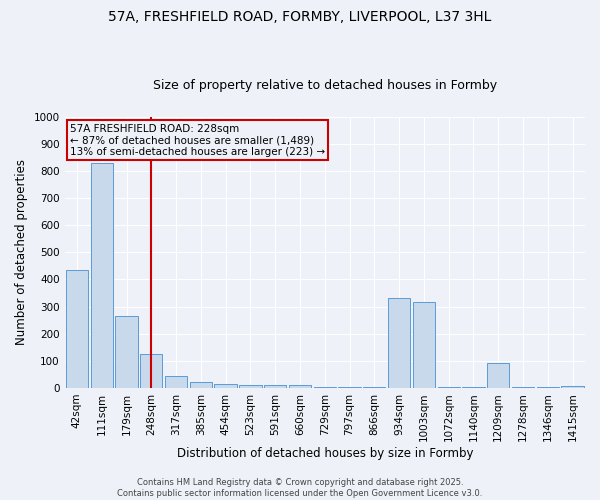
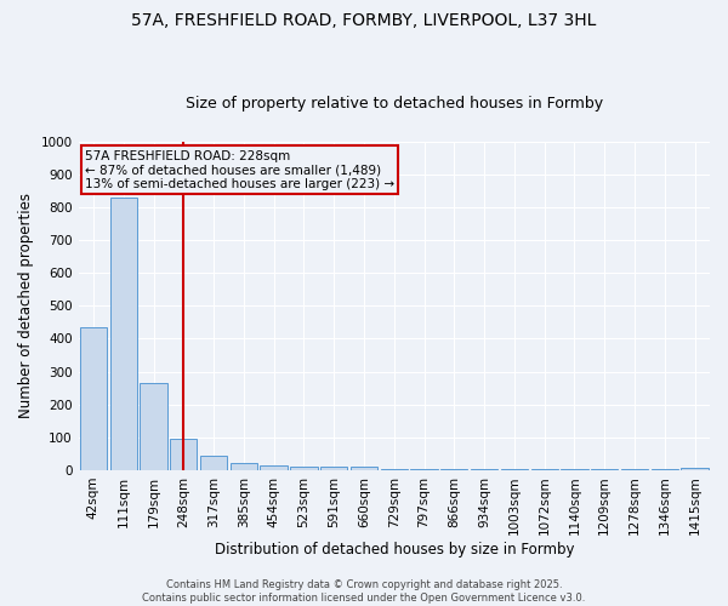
248sqm: 125 -> 95
934sqm: 330 -> 2
1003sqm: 315 -> 2
1209sqm: 90 -> 2
